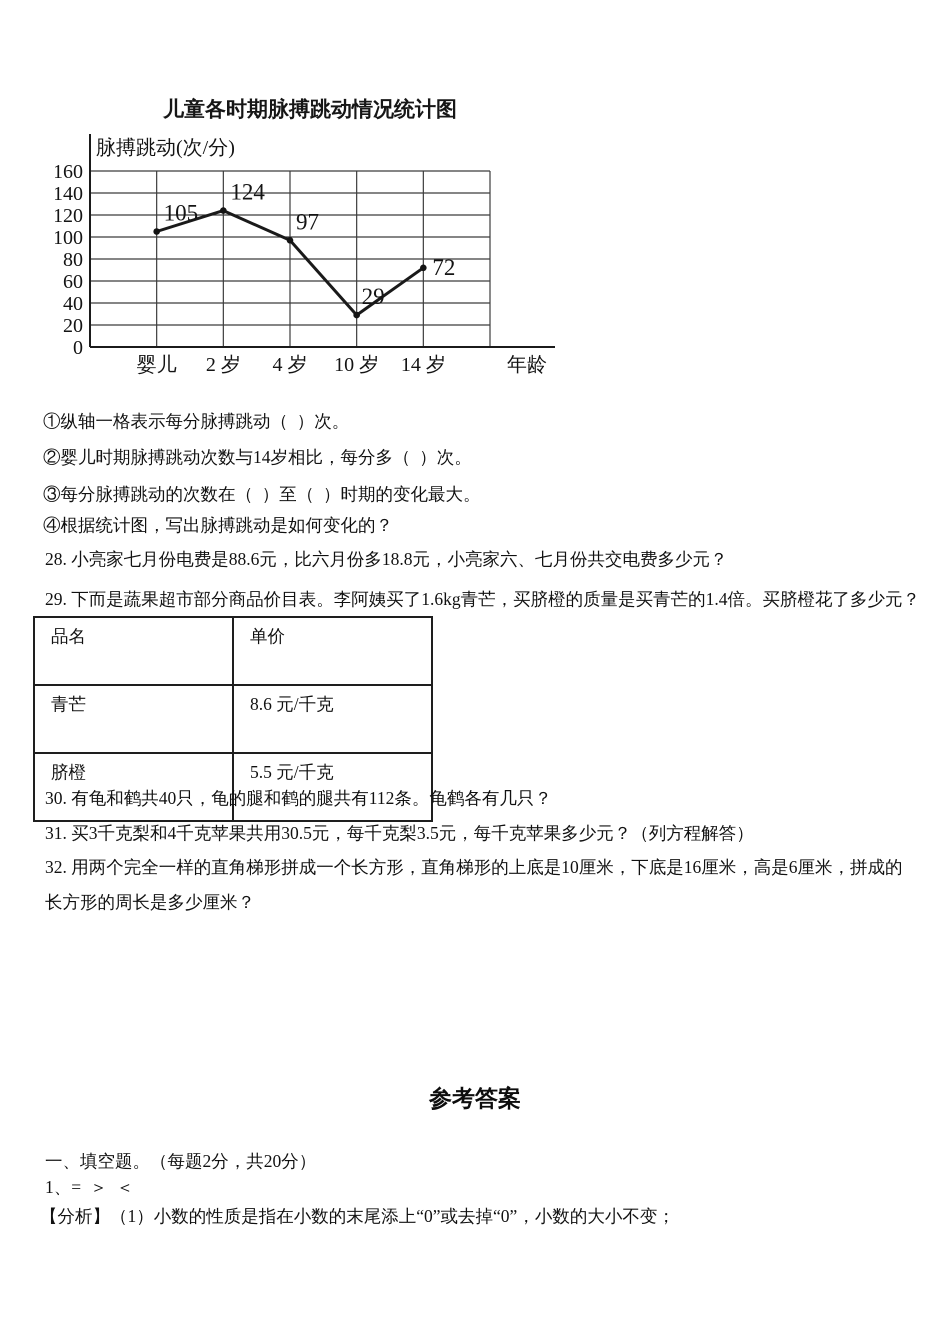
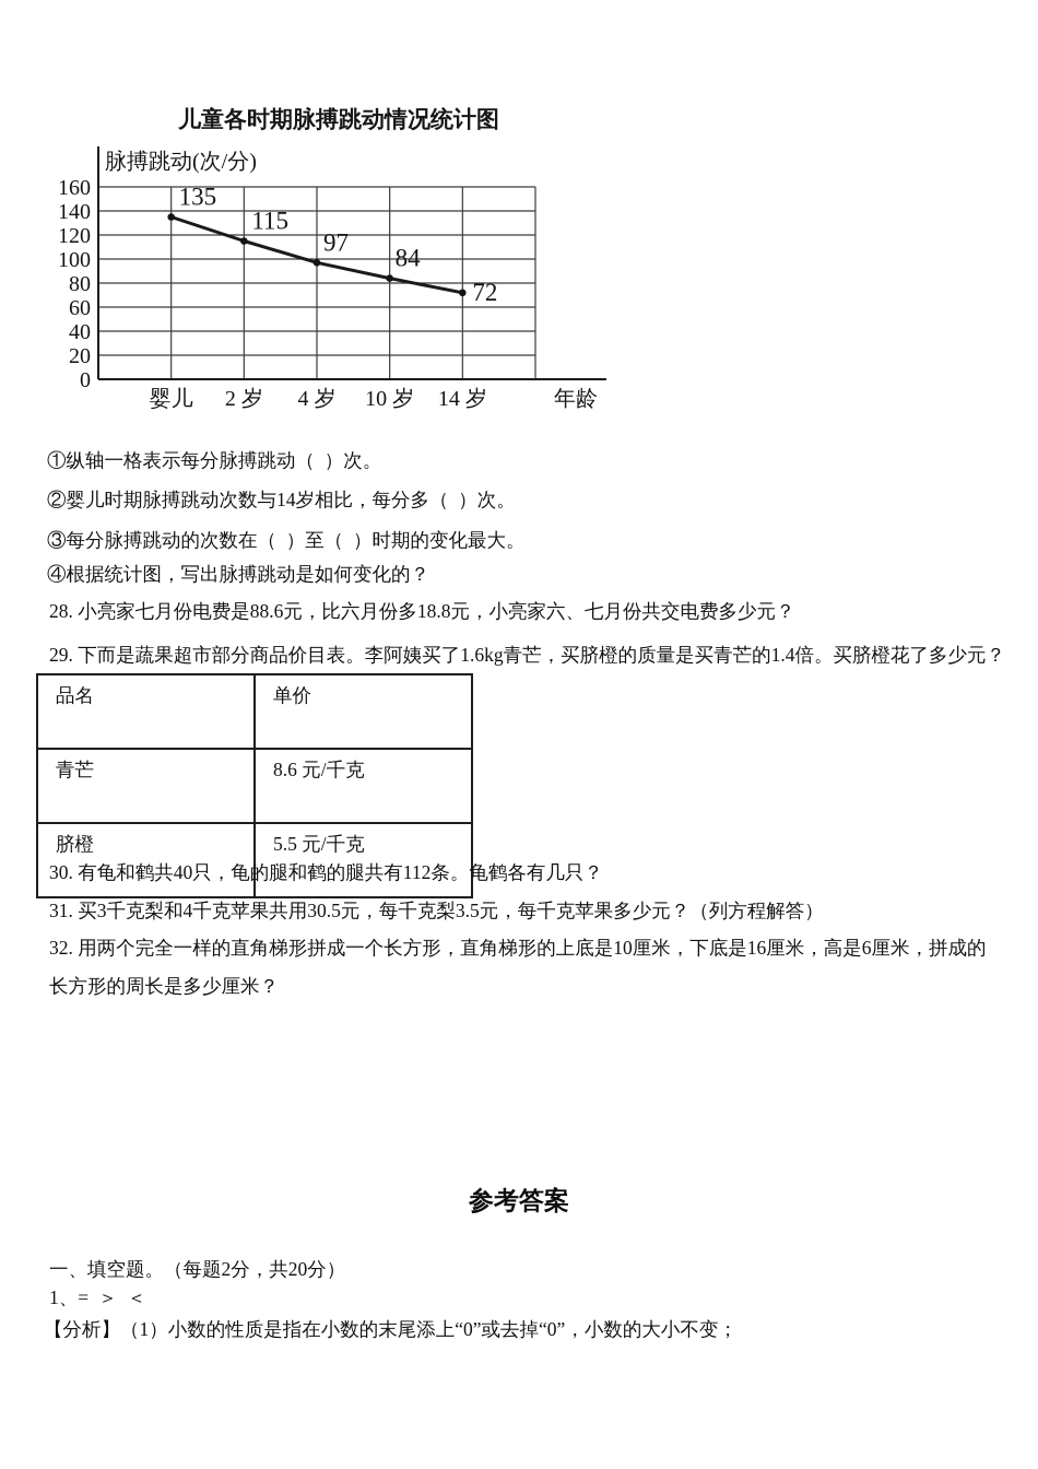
婴儿: 105 -> 135
2 岁: 124 -> 115
10 岁: 29 -> 84
